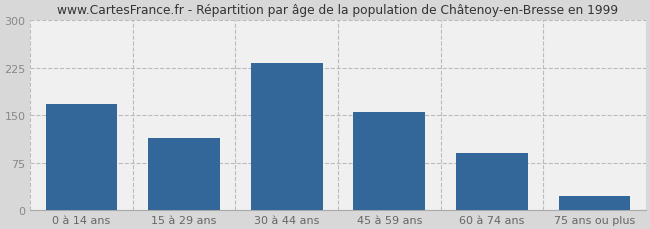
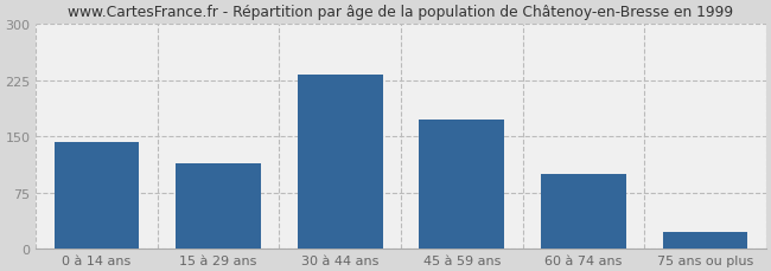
0 à 14 ans: 168 -> 142
45 à 59 ans: 155 -> 172
60 à 74 ans: 90 -> 100
